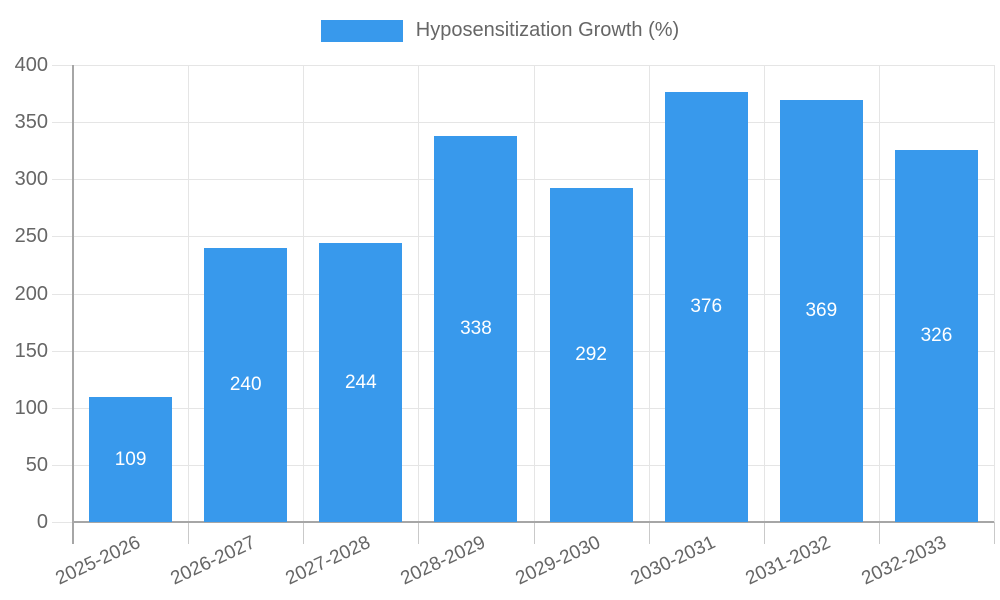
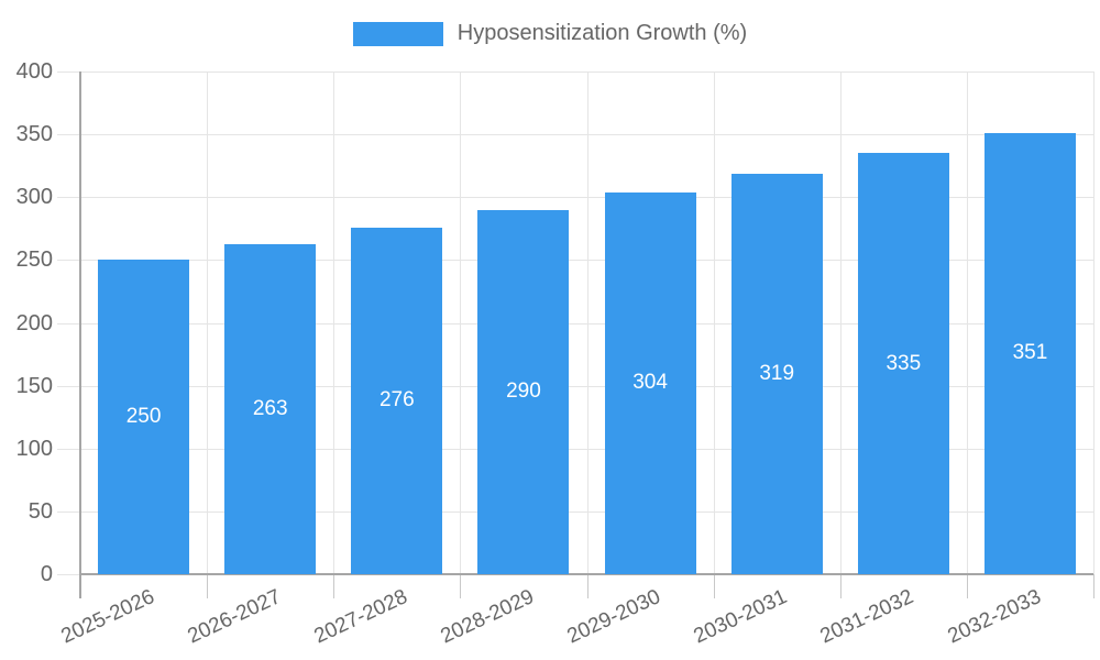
2025-2026: 109 -> 250
2026-2027: 240 -> 263
2027-2028: 244 -> 276
2028-2029: 338 -> 290
2029-2030: 292 -> 304
2030-2031: 376 -> 319
2031-2032: 369 -> 335
2032-2033: 326 -> 351
